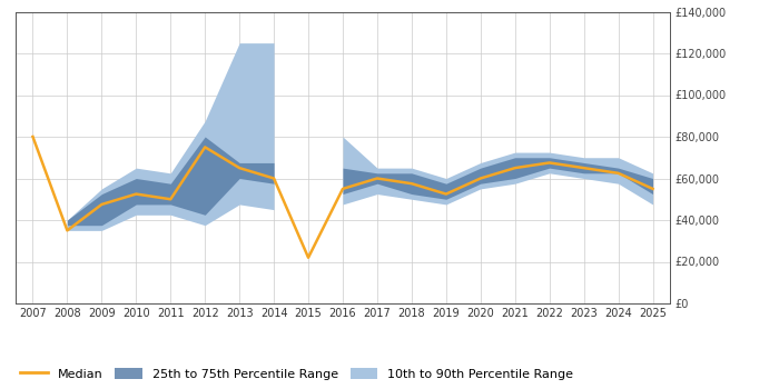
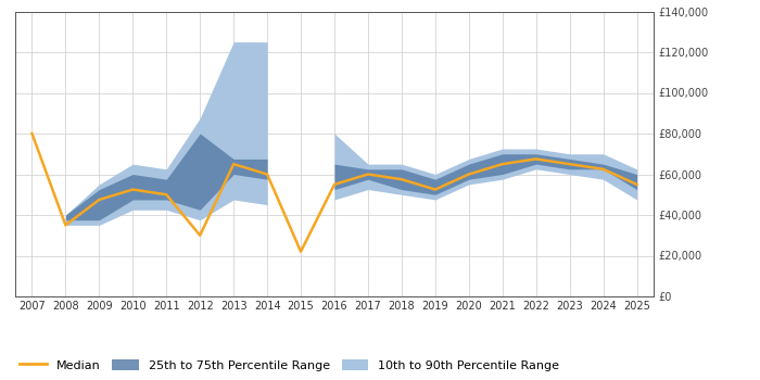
Median/2012: £75,000 -> £30,000
